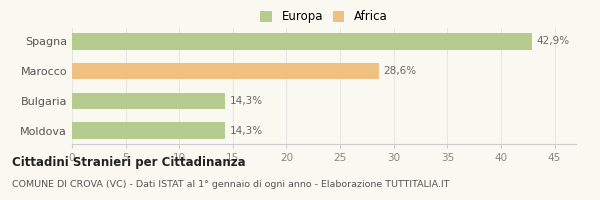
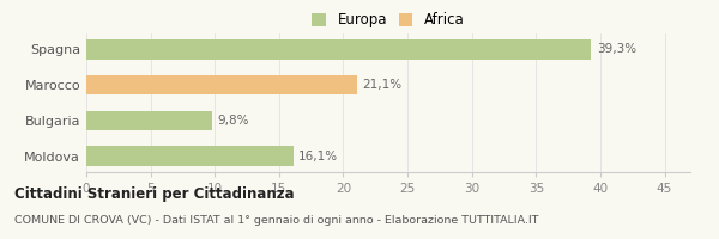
Spagna: 42,9% -> 39,3%
Marocco: 28,6% -> 21,1%
Bulgaria: 14,3% -> 9,8%
Moldova: 14,3% -> 16,1%
